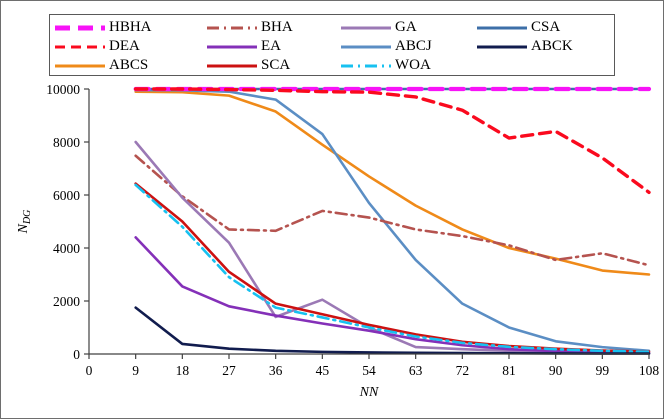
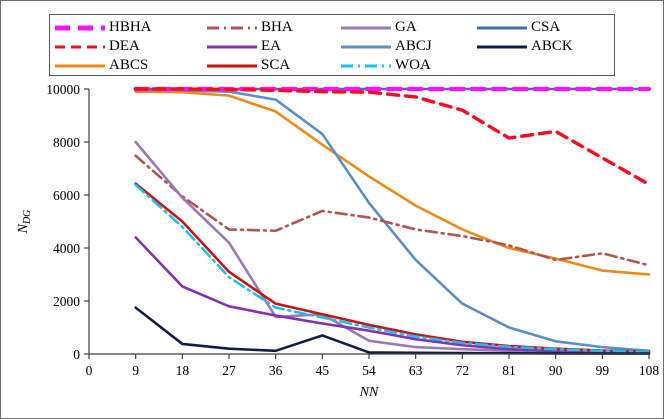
GA/45: 2000 -> 1500
ABCK/45: 100 -> 700
GA/54: 1000 -> 500
DEA/108: 6100 -> 6400
